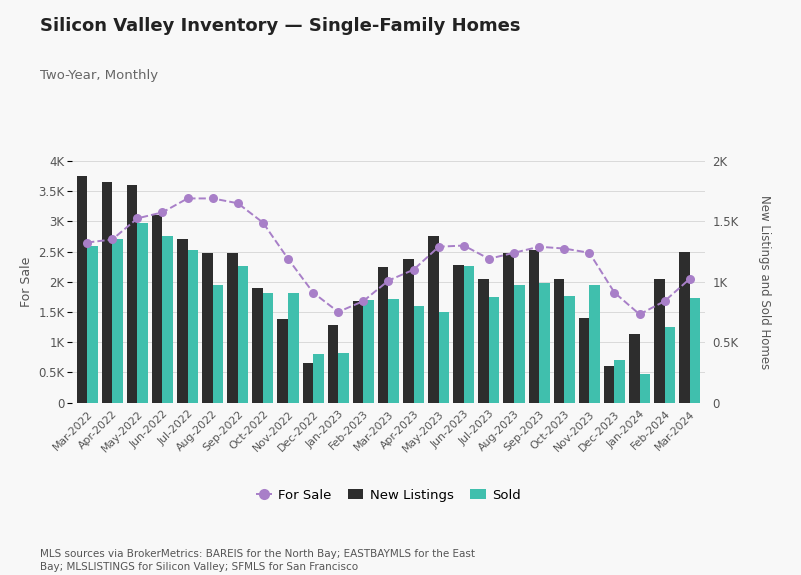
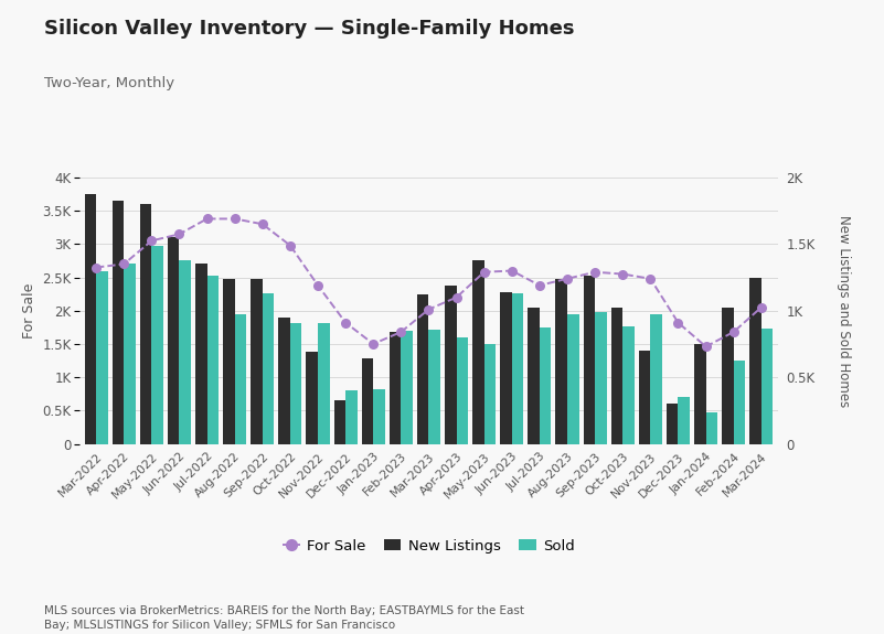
New Listings/Jan-2024: 1.14K -> 1.50K
